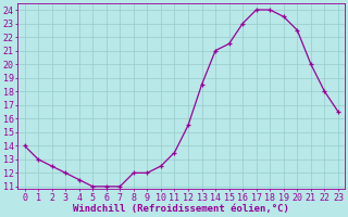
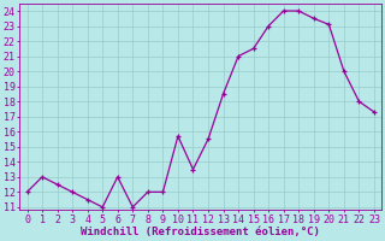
0: 14.0 -> 12.0
6: 11.0 -> 13.0
10: 12.5 -> 15.7
20: 22.5 -> 23.1
23: 16.5 -> 17.3
